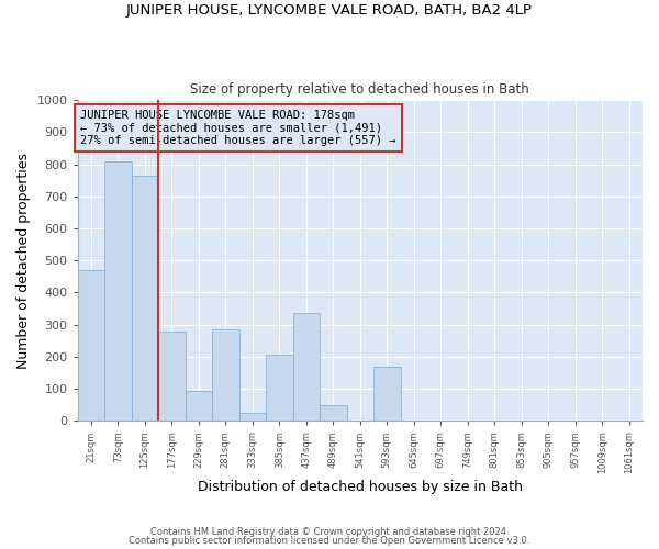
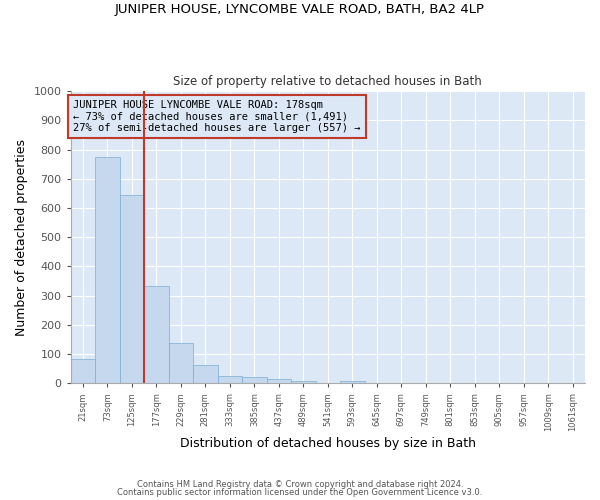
21sqm: 470 -> 84
73sqm: 810 -> 775
125sqm: 765 -> 645
177sqm: 280 -> 332
229sqm: 95 -> 137
281sqm: 285 -> 62
385sqm: 205 -> 22
437sqm: 335 -> 14
489sqm: 50 -> 9
593sqm: 170 -> 9
